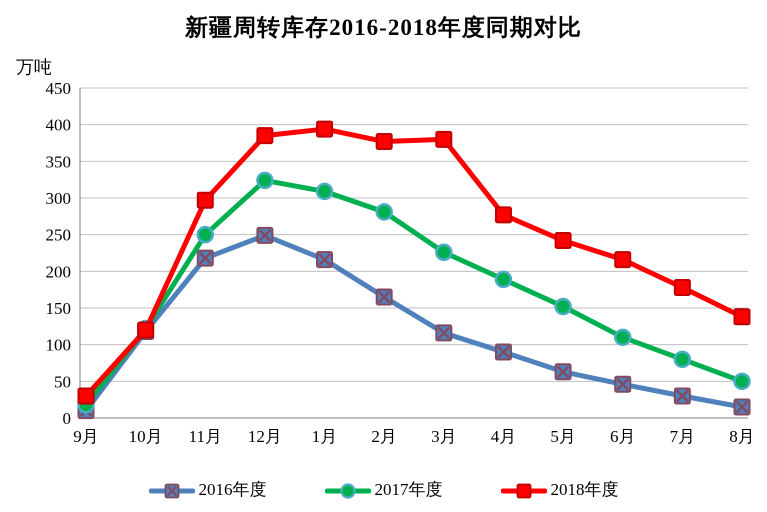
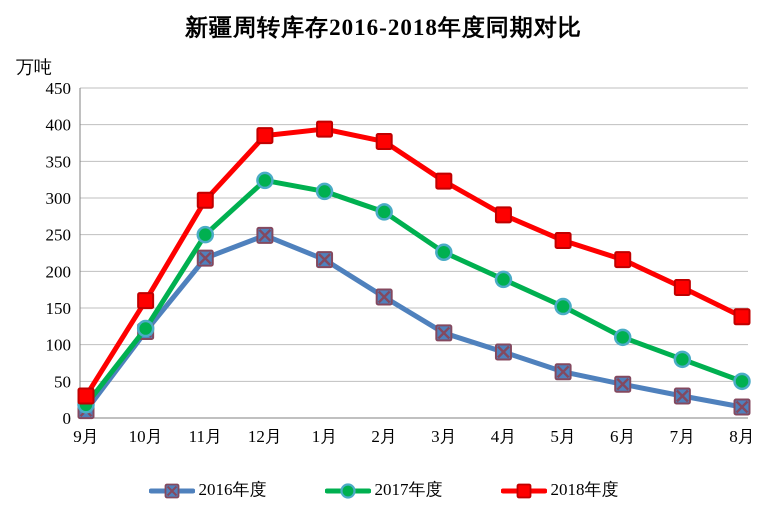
2018年度/10月: 120 -> 160
2018年度/3月: 380 -> 320
